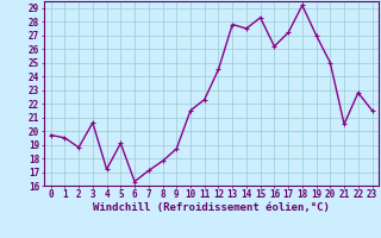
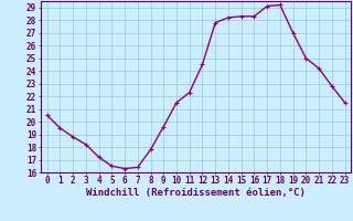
0: 19.7 -> 20.5
3: 20.6 -> 18.2
5: 19.1 -> 16.5
7: 17.1 -> 16.4
9: 18.7 -> 19.6
14: 27.5 -> 28.2
16: 26.2 -> 28.3
17: 27.2 -> 29.1
21: 20.5 -> 24.2
